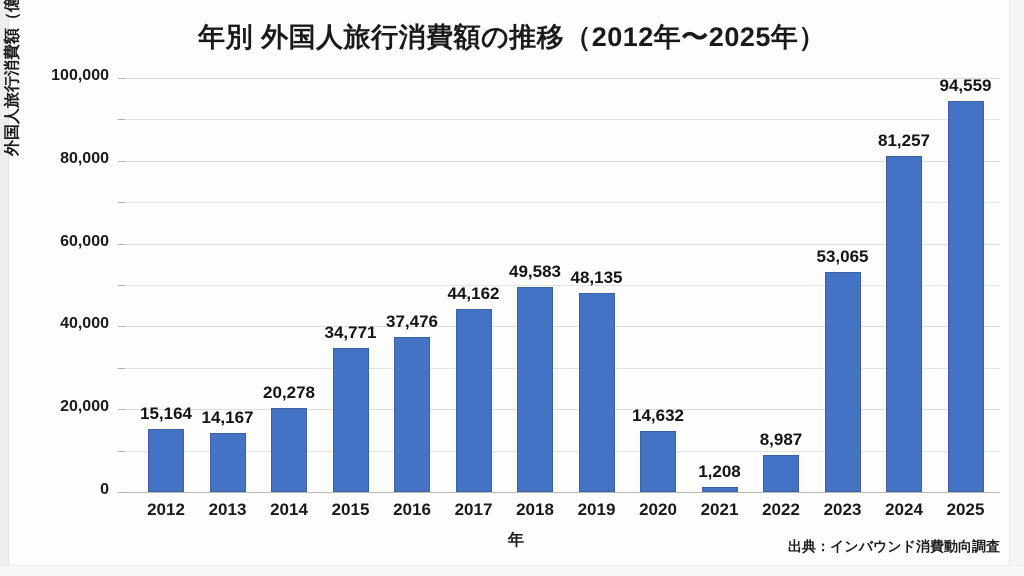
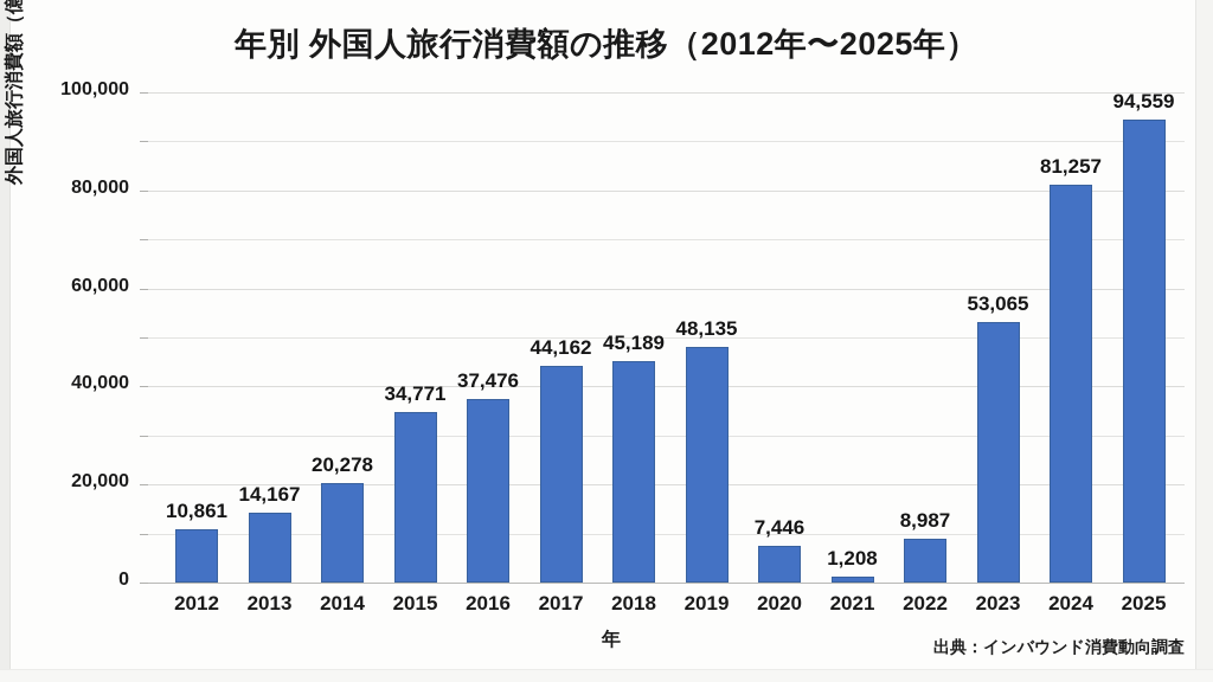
2012: 15,164 -> 10,861
2018: 49,583 -> 45,189
2020: 14,632 -> 7,446
